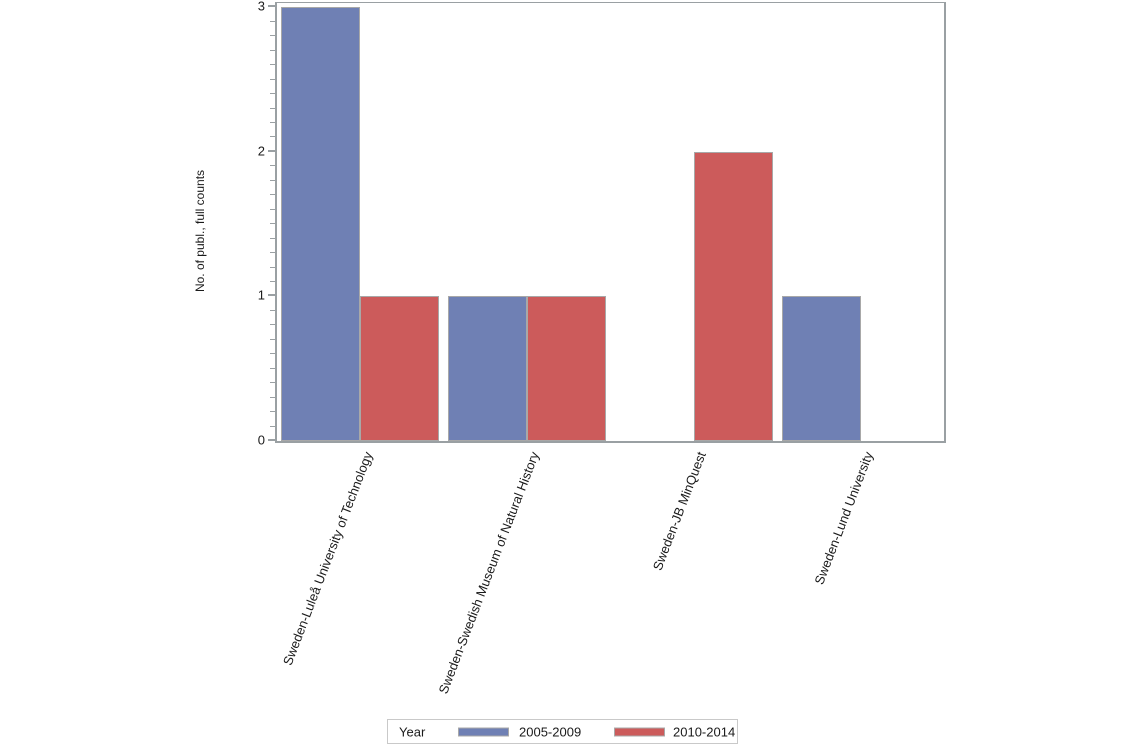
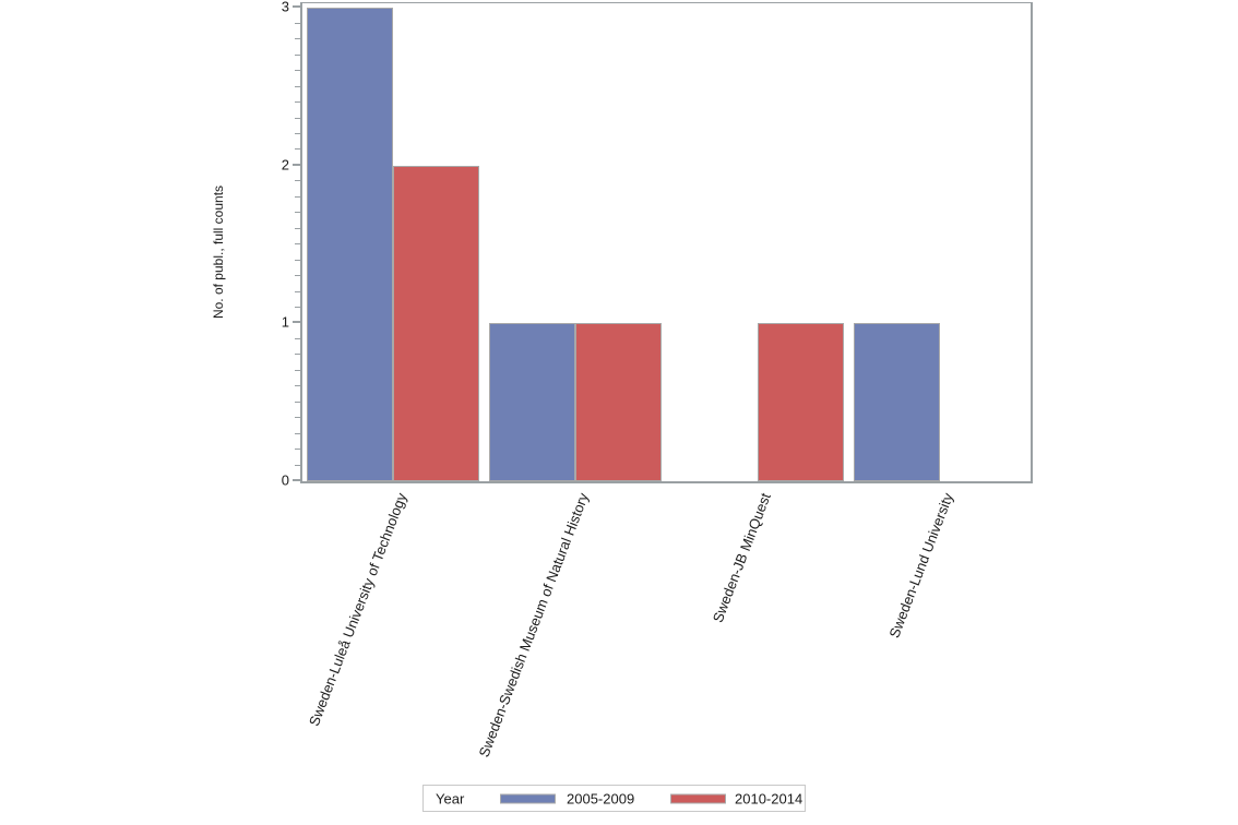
2010-2014/Sweden-Luleå University of Technology: 1 -> 2
2010-2014/Sweden-JB MinQuest: 2 -> 1
